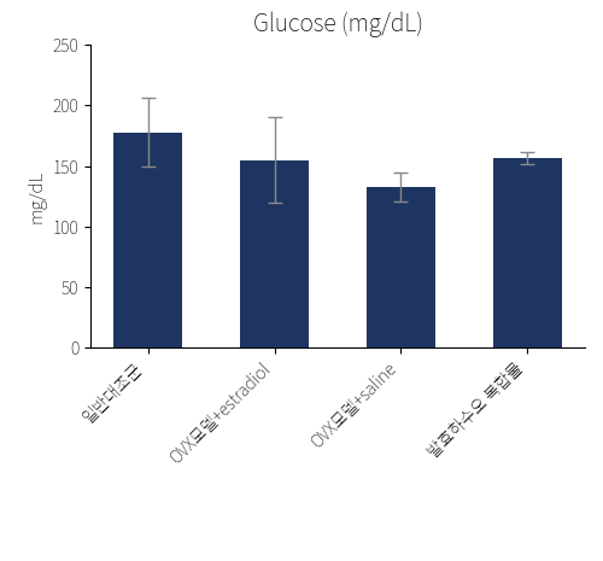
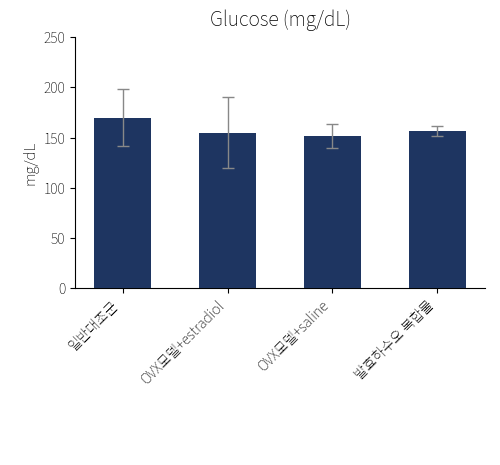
일반대조군: 178 -> 170
OVX모델+saline: 133 -> 152
